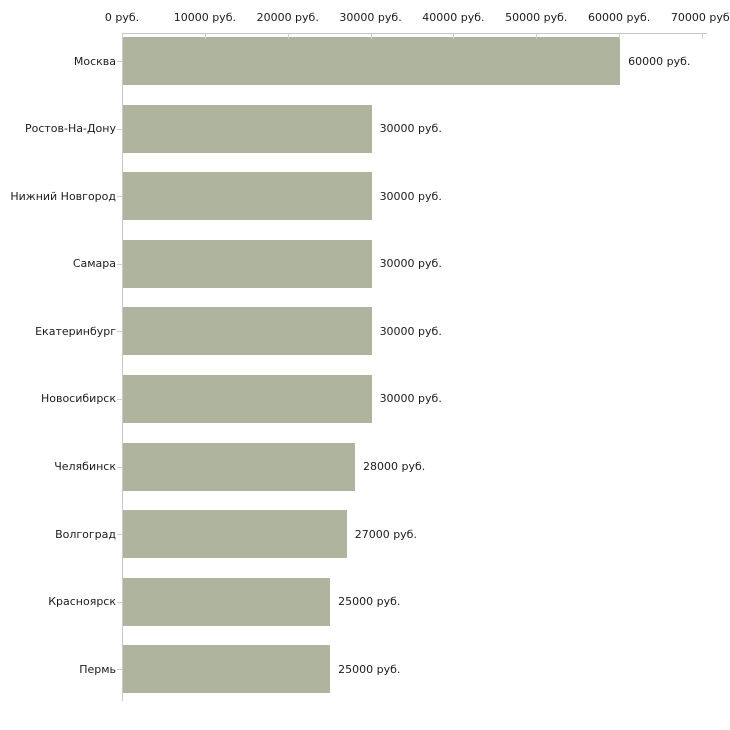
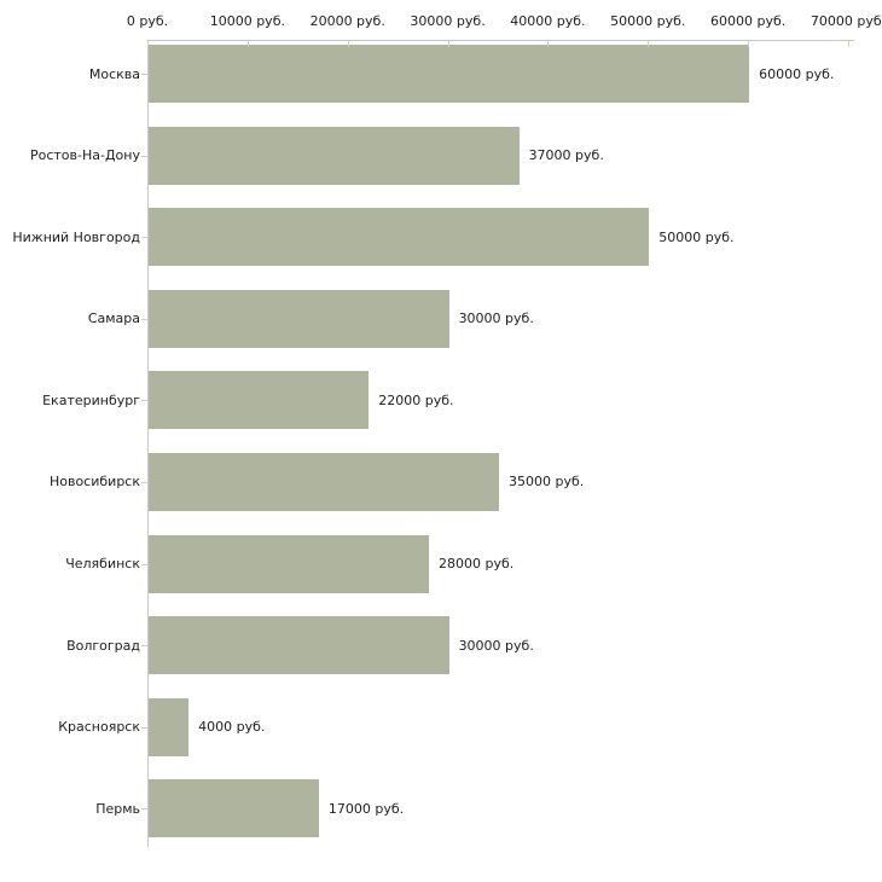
Ростов-На-Дону: 30000 -> 37000
Нижний Новгород: 30000 -> 50000
Екатеринбург: 30000 -> 22000
Новосибирск: 30000 -> 35000
Волгоград: 27000 -> 30000
Красноярск: 25000 -> 4000
Пермь: 25000 -> 17000
